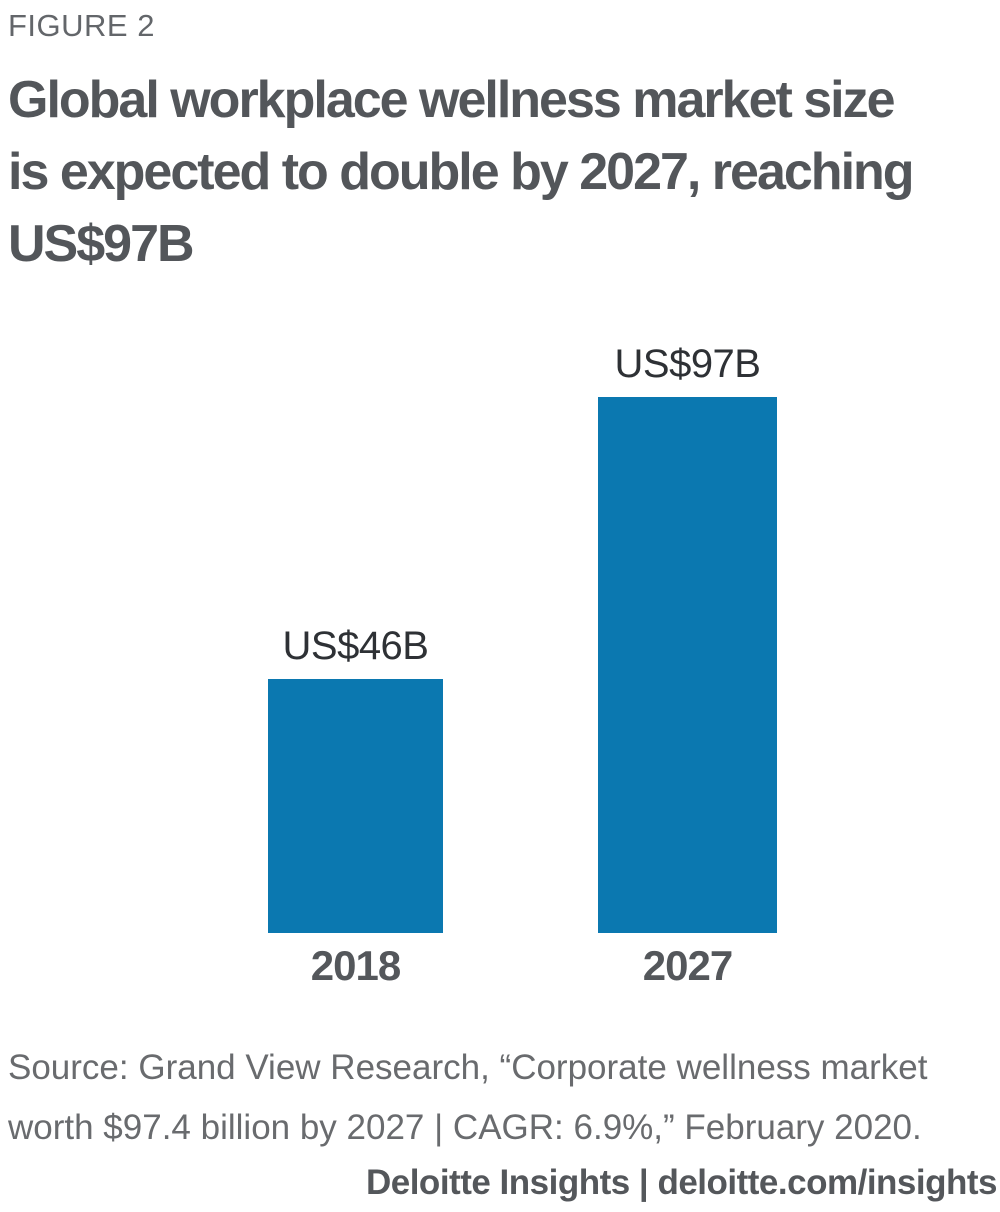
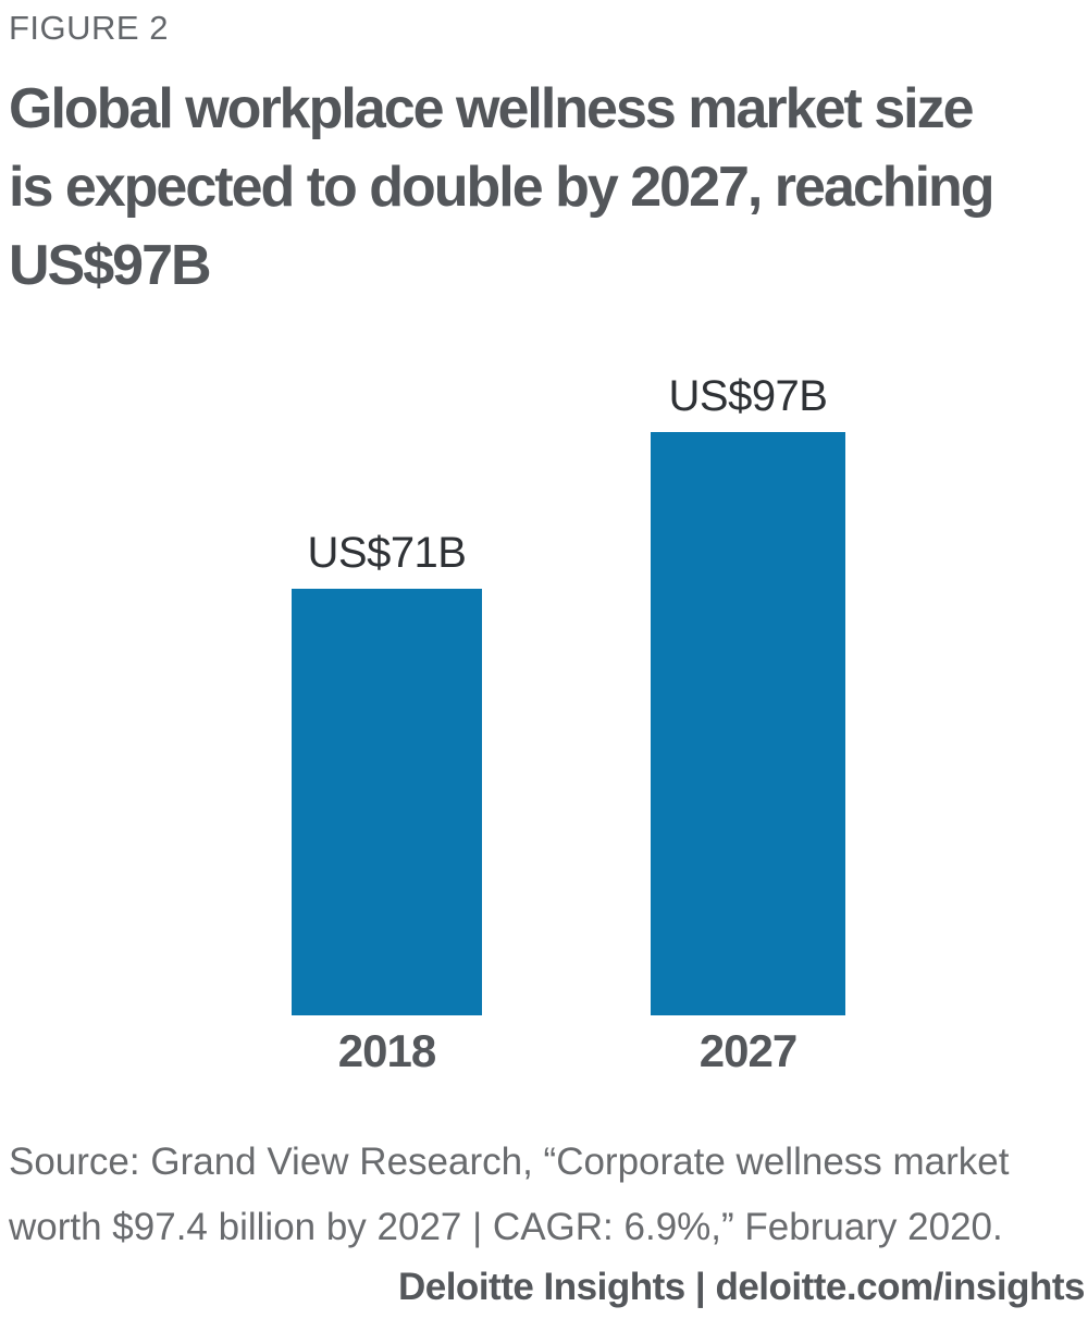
2018: 46 -> 71
